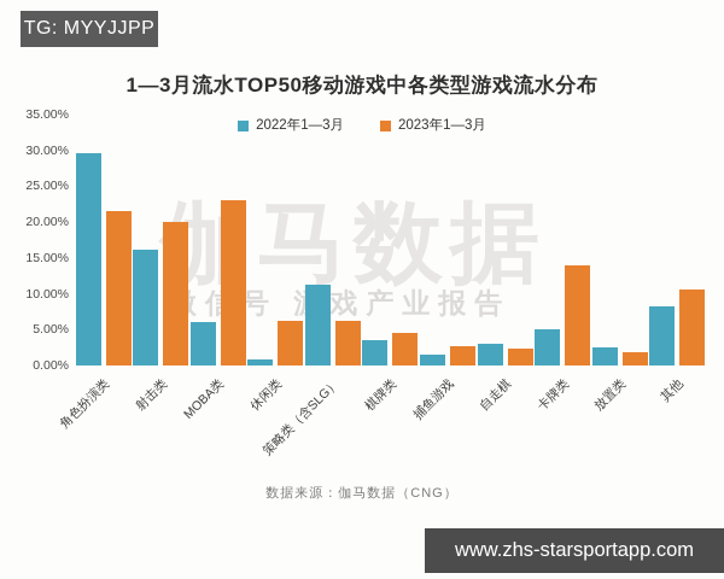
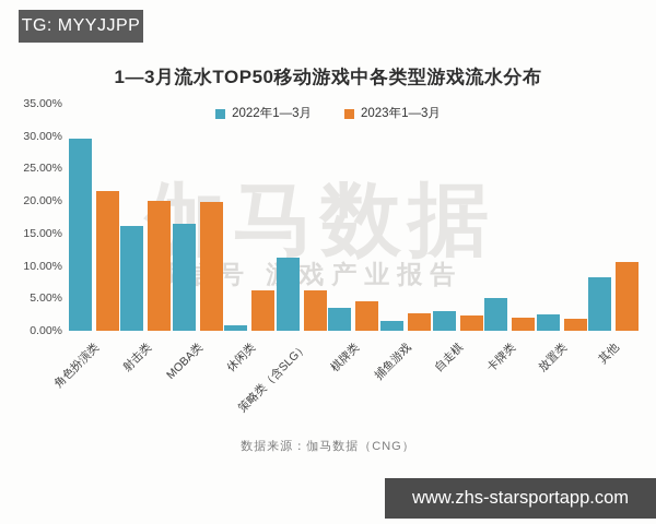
2022年1—3月/MOBA类: 6% -> 16%
2023年1—3月/MOBA类: 23% -> 20%
2023年1—3月/卡牌类: 14% -> 2%
